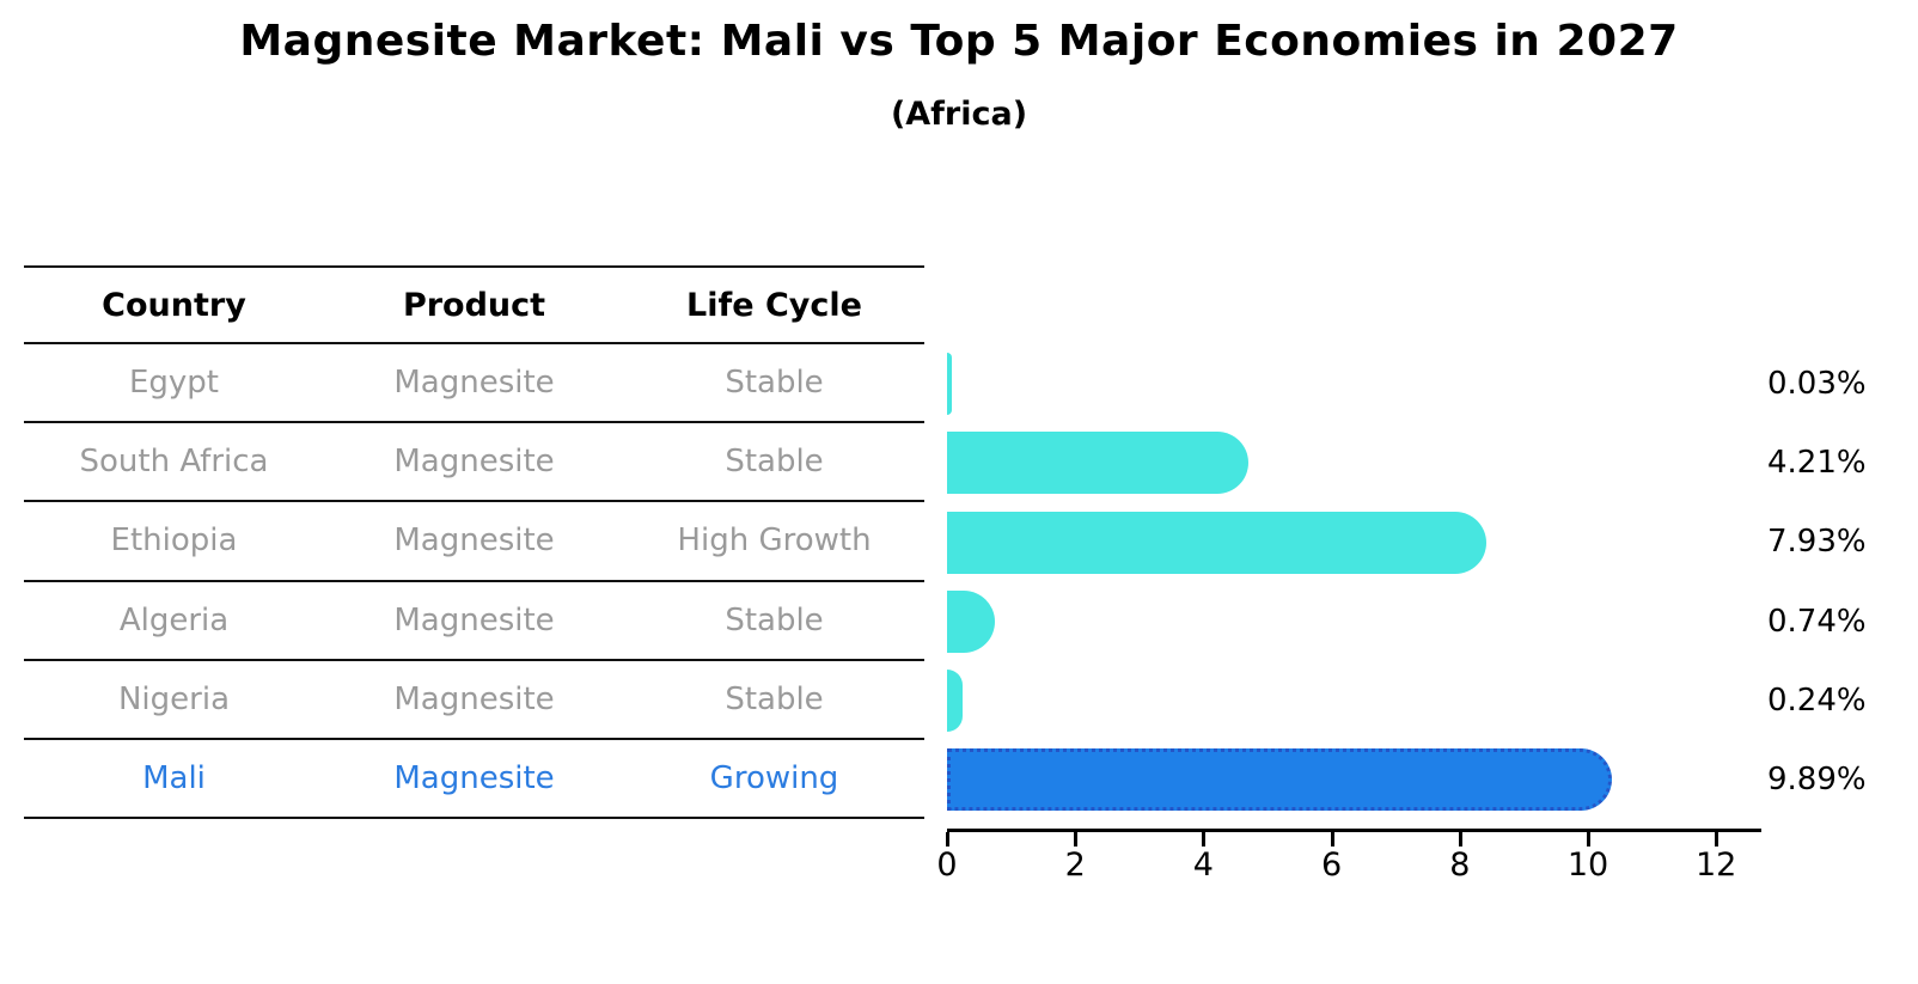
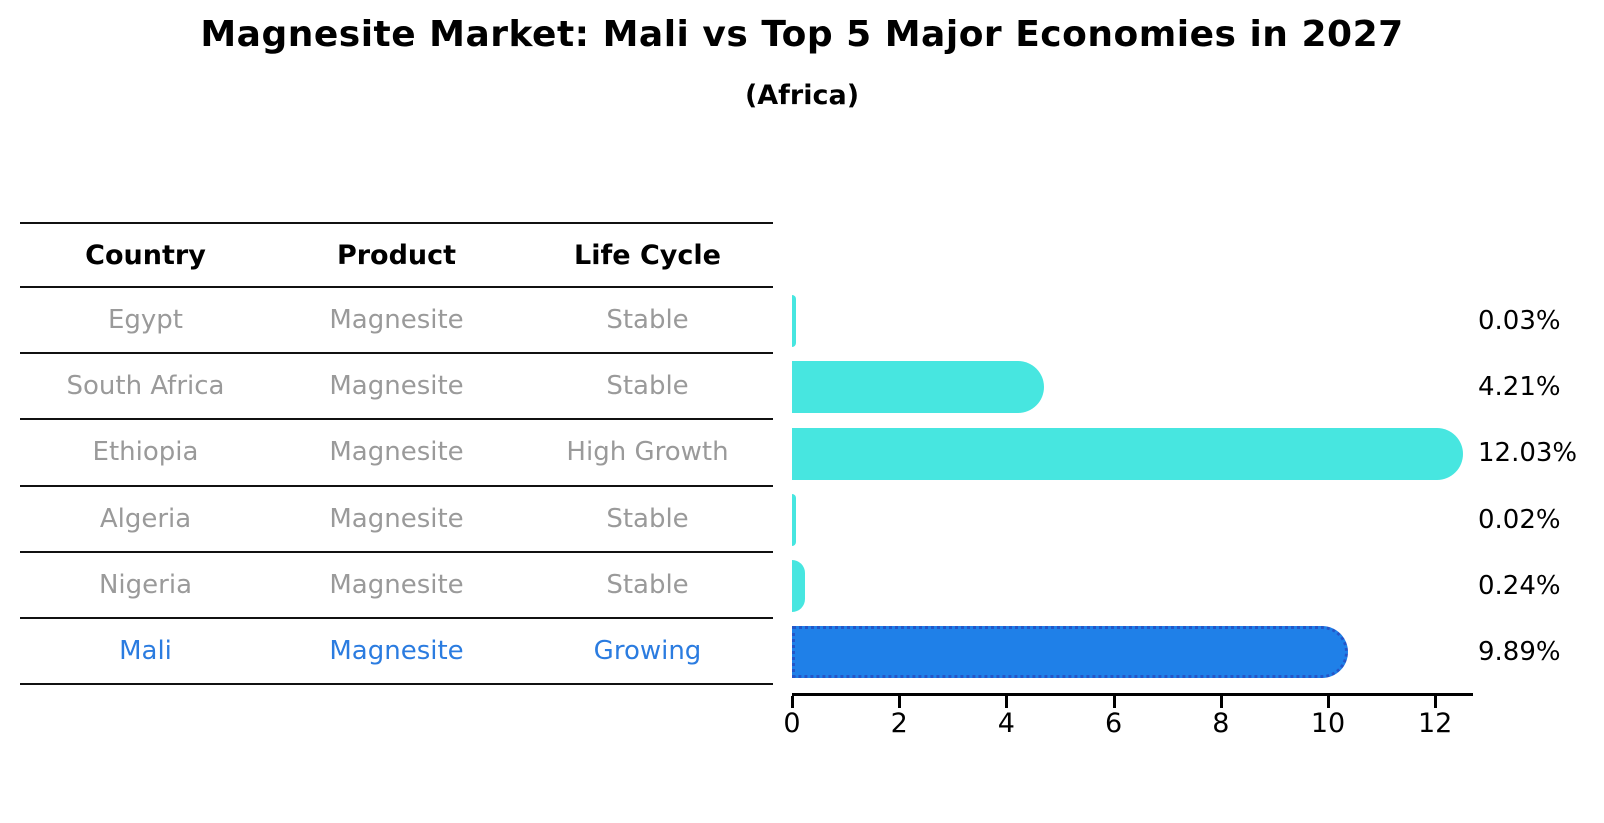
Ethiopia: 7.93% -> 12.03%
Algeria: 0.74% -> 0.02%
